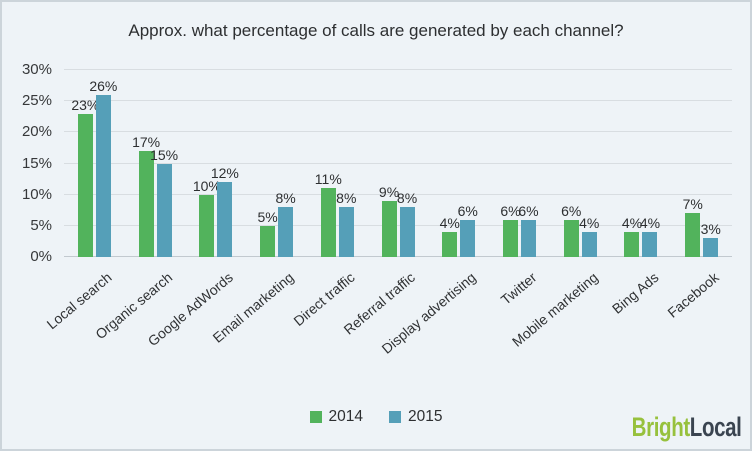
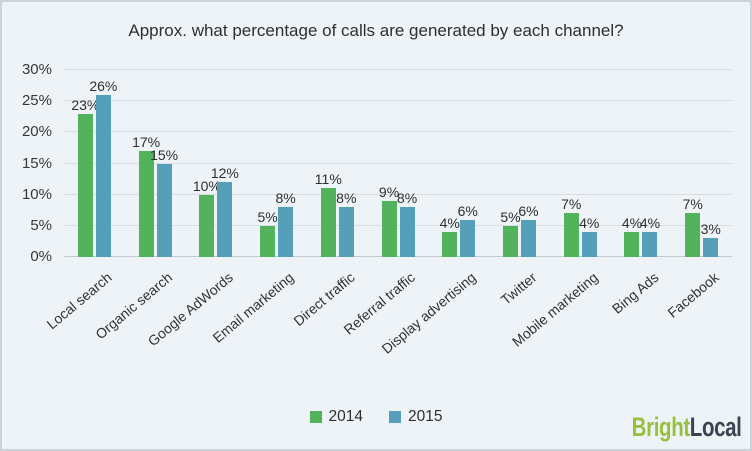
2014/Twitter: 6% -> 5%
2014/Mobile marketing: 6% -> 7%
